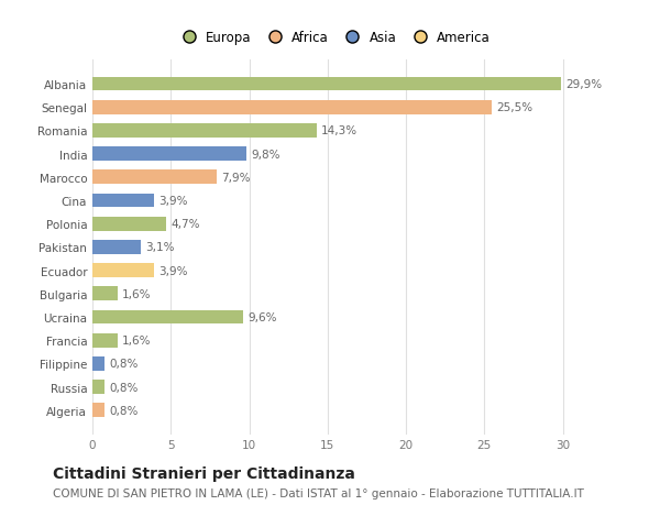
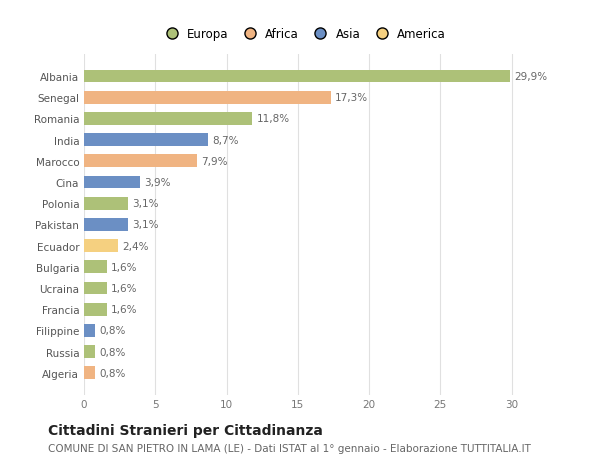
Senegal: 25,5% -> 17,3%
Romania: 14,3% -> 11,8%
India: 9,8% -> 8,7%
Polonia: 4,7% -> 3,1%
Ecuador: 3,9% -> 2,4%
Ucraina: 9,6% -> 1,6%
